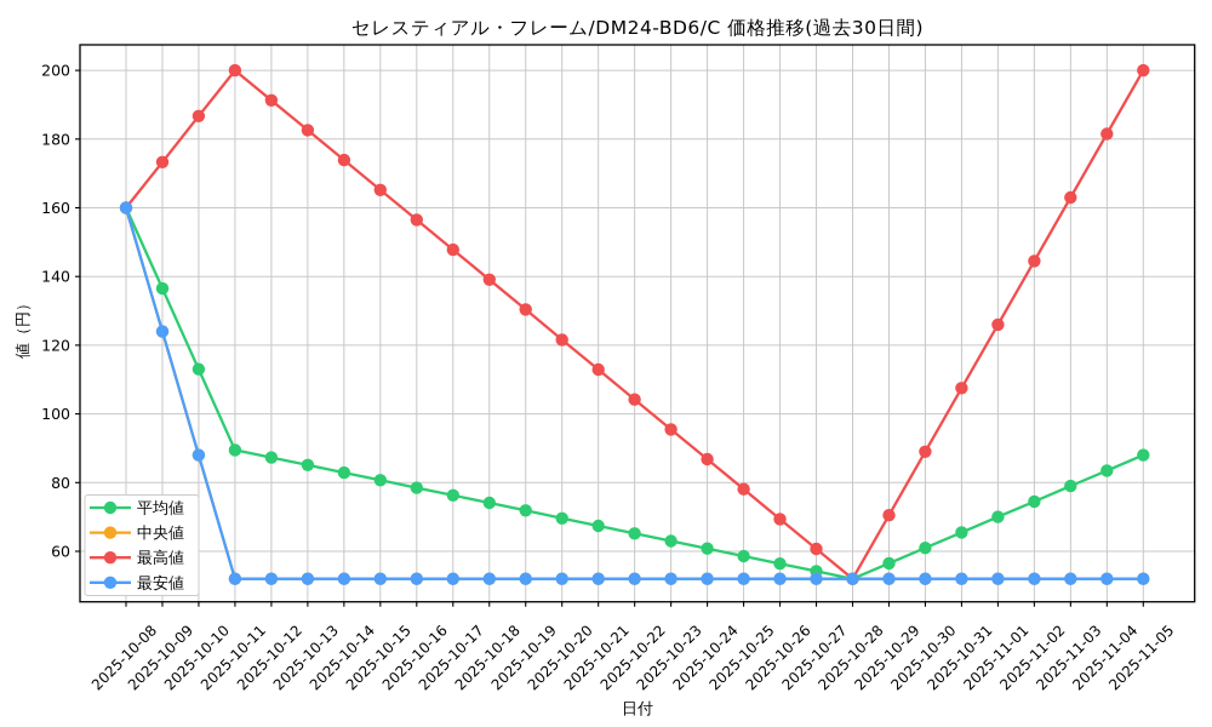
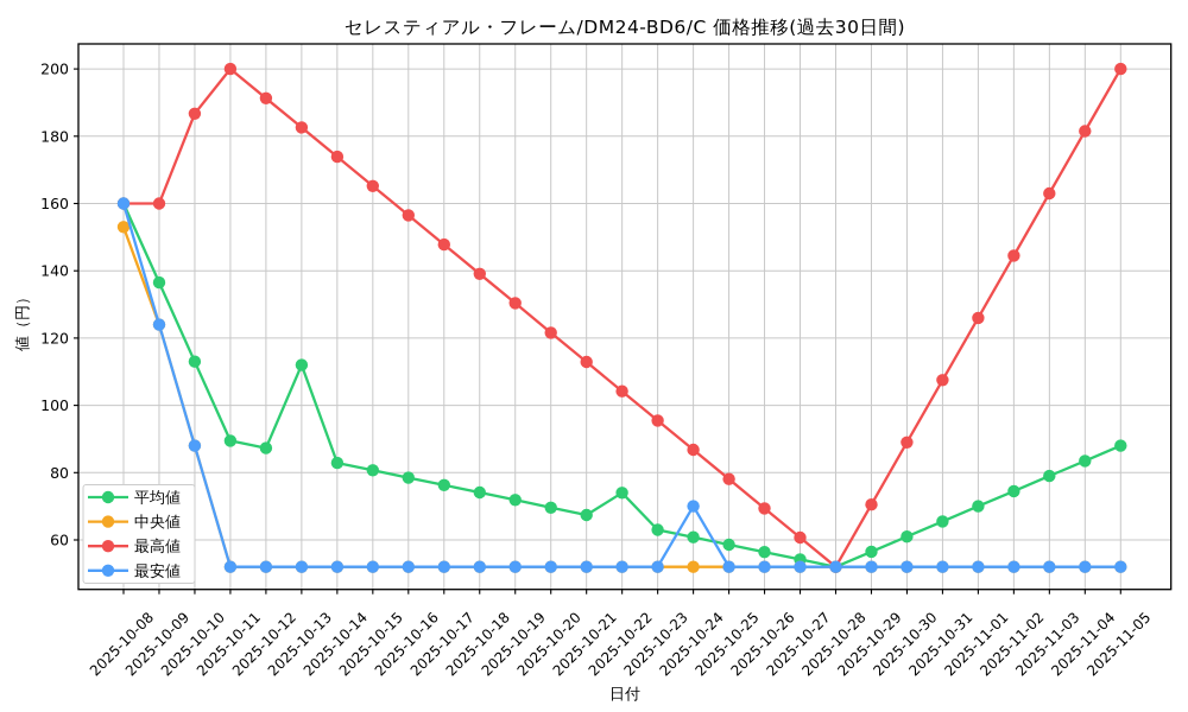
中央値/2025-10-08: 160 -> 153
最高値/2025-10-09: 173 -> 160
平均値/2025-10-13: 85 -> 112
平均値/2025-10-22: 65 -> 74
最安値/2025-10-24: 52 -> 70
